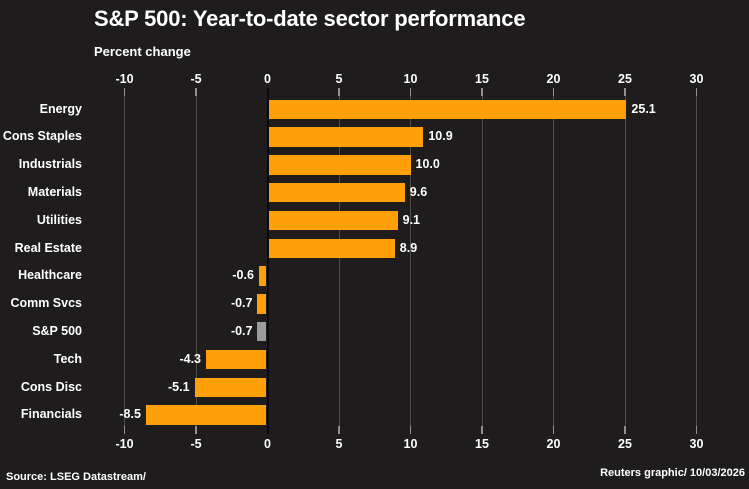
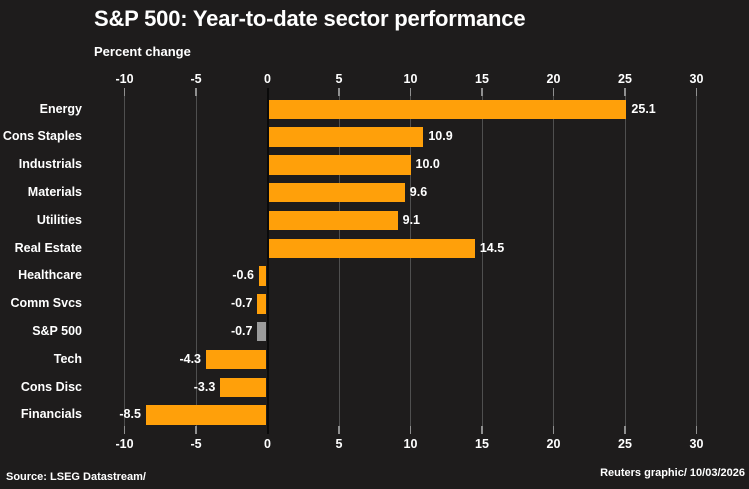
Real Estate: 8.9 -> 14.5
Cons Disc: -5.1 -> -3.3
